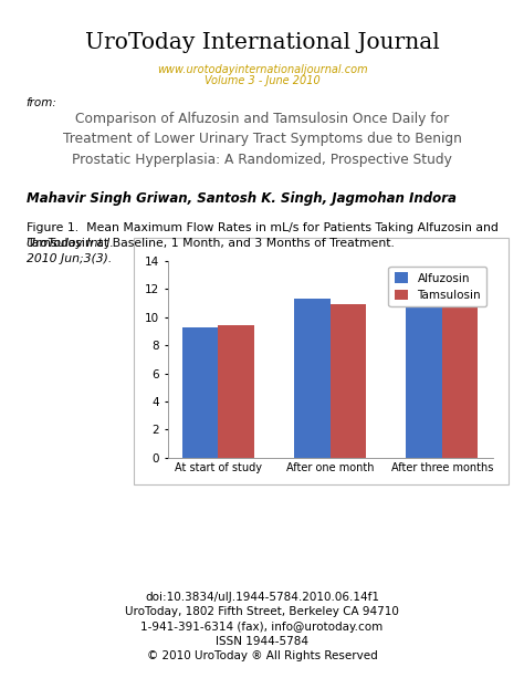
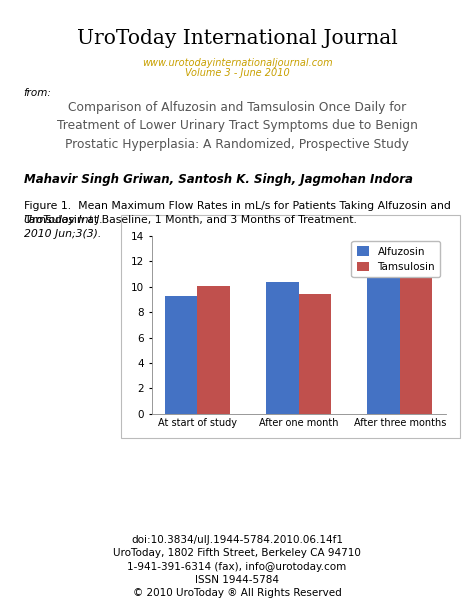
Tamsulosin/At start of study: 9.4 -> 10.1
Alfuzosin/After one month: 11.3 -> 10.4
Tamsulosin/After one month: 10.9 -> 9.4
